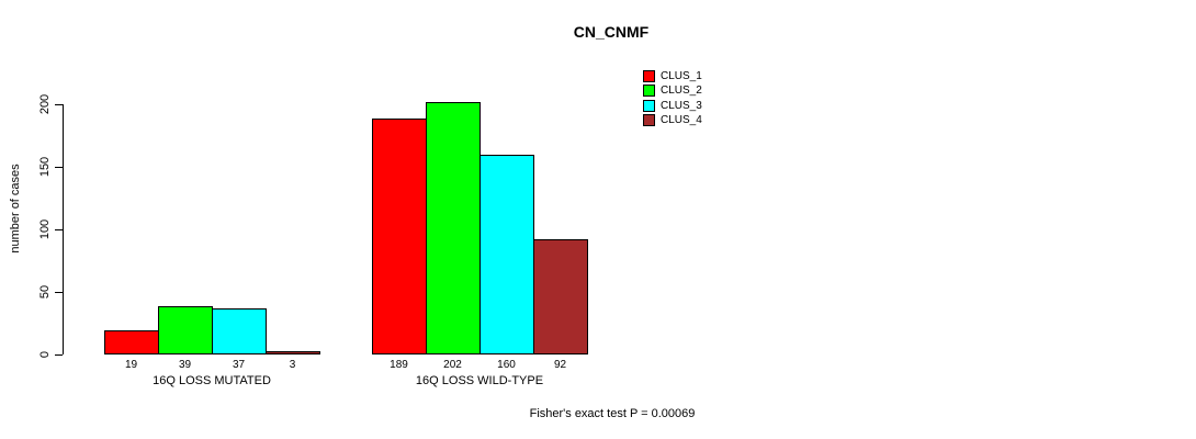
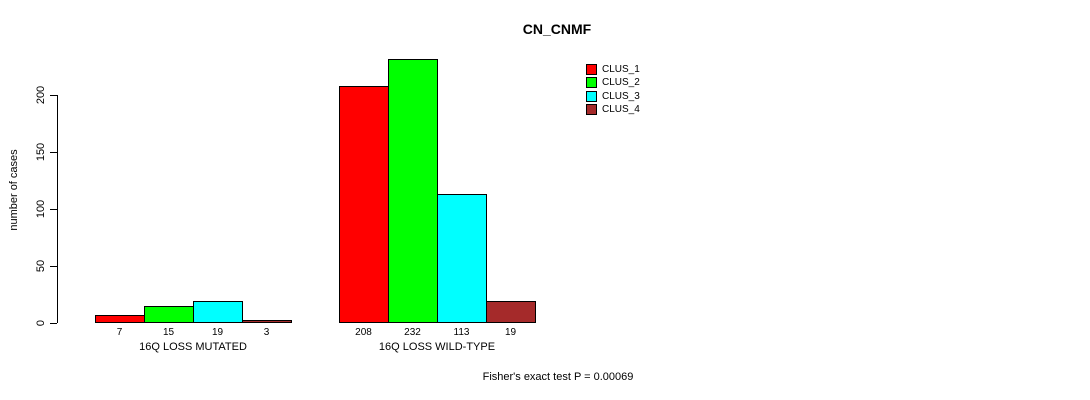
CLUS_1/16Q LOSS MUTATED: 19 -> 7
CLUS_2/16Q LOSS MUTATED: 39 -> 15
CLUS_3/16Q LOSS MUTATED: 37 -> 19
CLUS_1/16Q LOSS WILD-TYPE: 189 -> 208
CLUS_2/16Q LOSS WILD-TYPE: 202 -> 232
CLUS_3/16Q LOSS WILD-TYPE: 160 -> 113
CLUS_4/16Q LOSS WILD-TYPE: 92 -> 19
